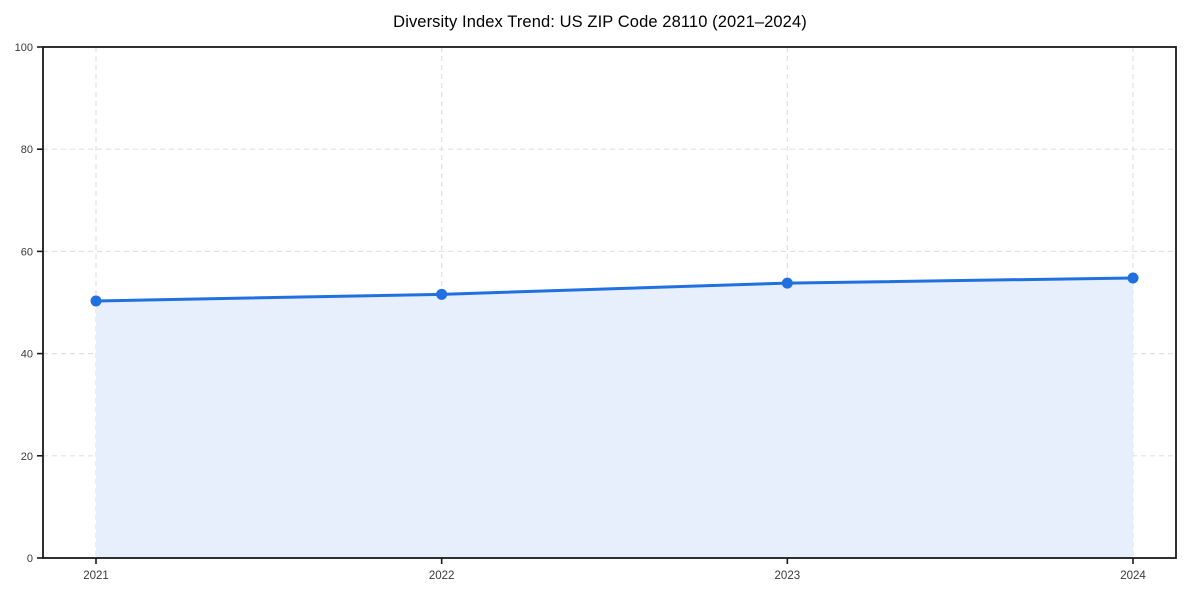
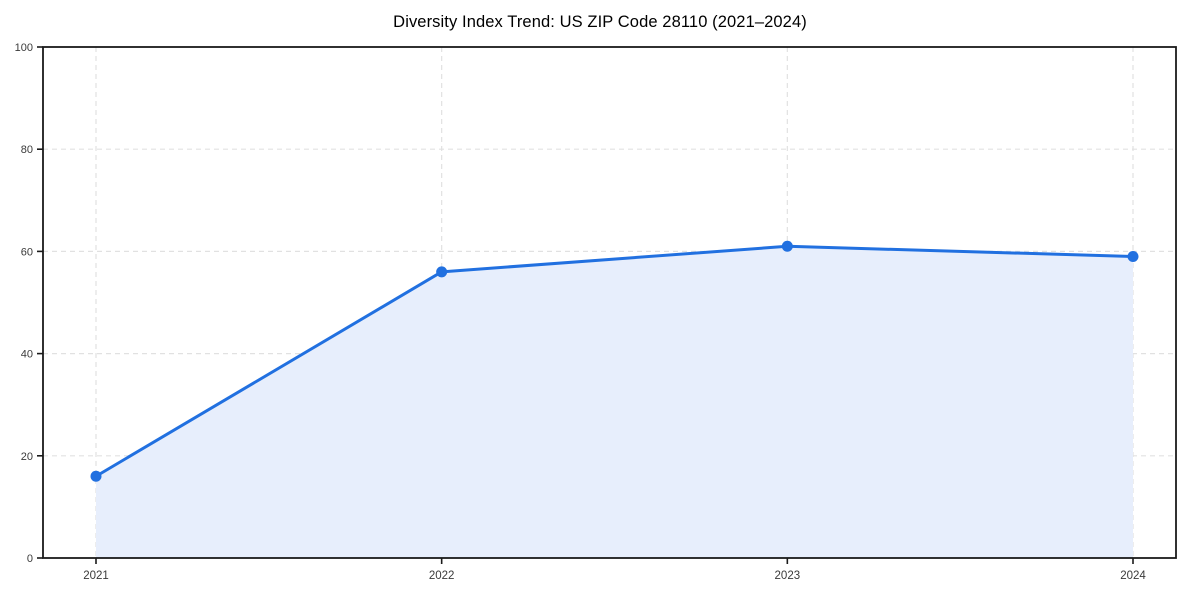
2021: 50 -> 16
2022: 52 -> 56
2023: 54 -> 61
2024: 55 -> 59
